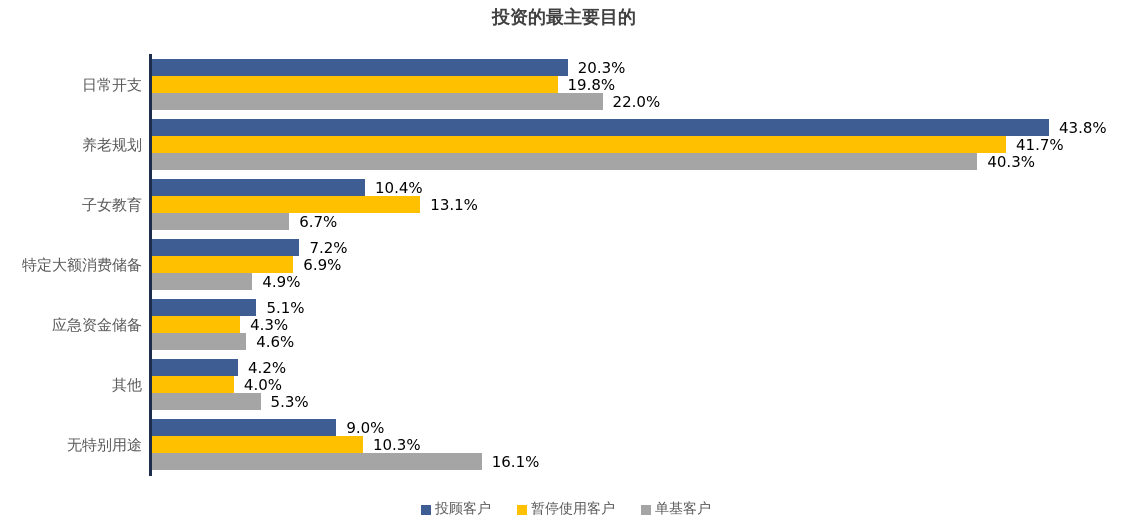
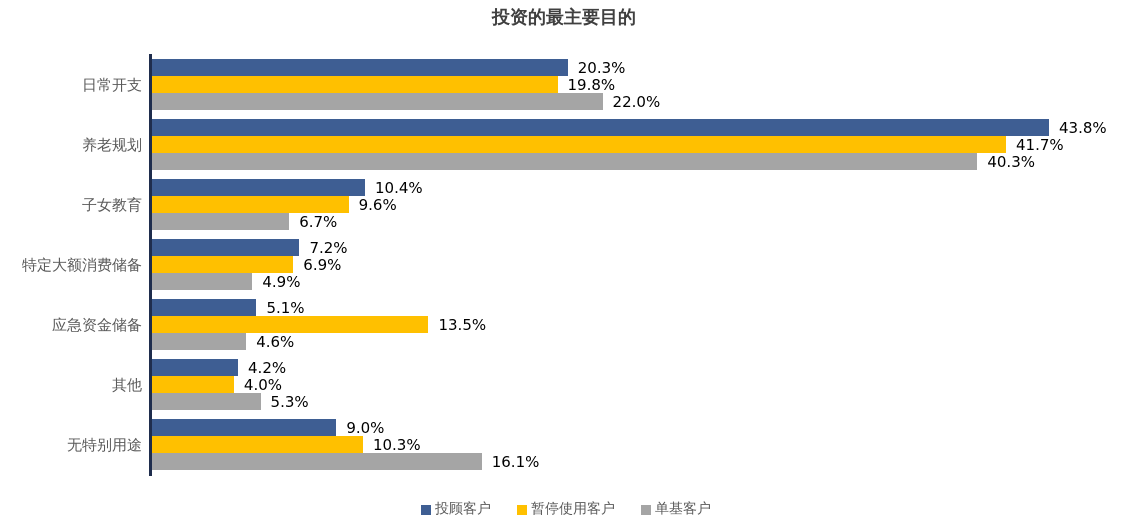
暂停使用客户/子女教育: 13.1% -> 9.6%
暂停使用客户/应急资金储备: 4.3% -> 13.5%
